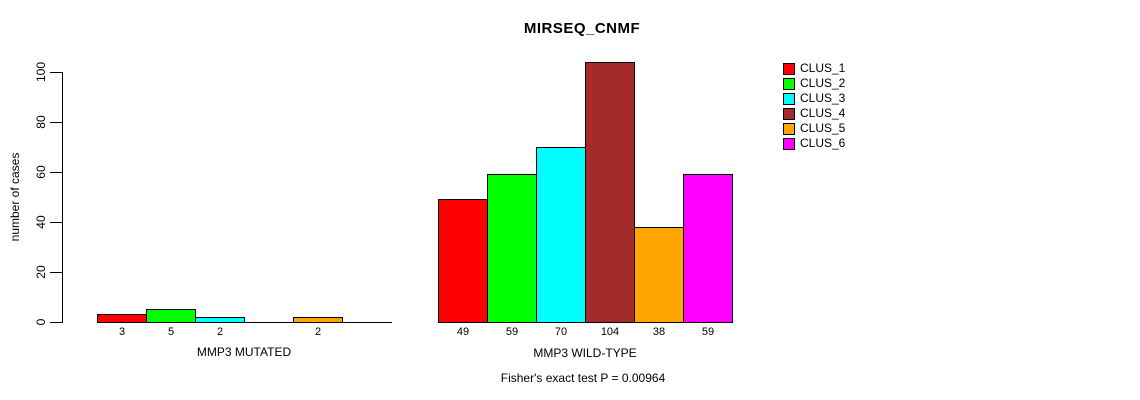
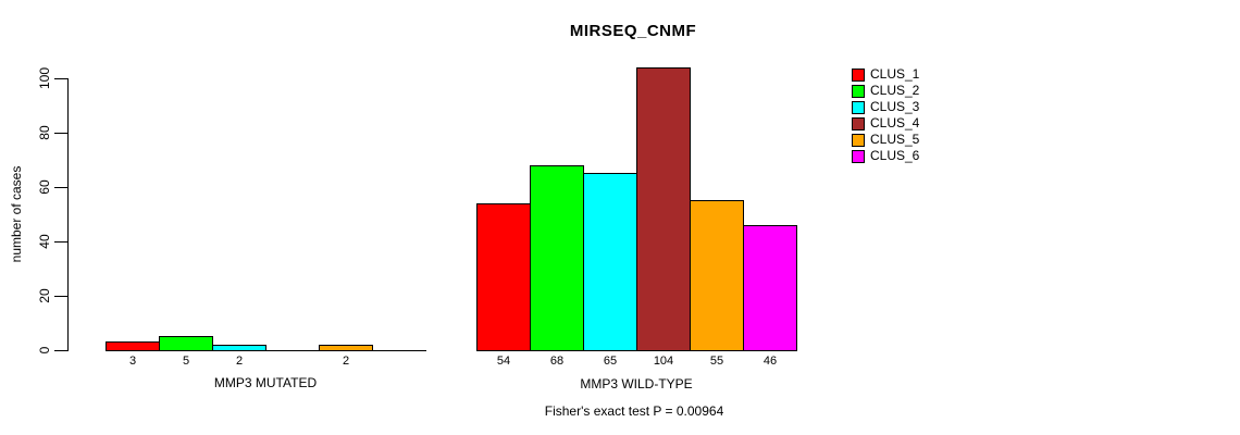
CLUS_1/MMP3 WILD-TYPE: 49 -> 54
CLUS_2/MMP3 WILD-TYPE: 59 -> 68
CLUS_3/MMP3 WILD-TYPE: 70 -> 65
CLUS_5/MMP3 WILD-TYPE: 38 -> 55
CLUS_6/MMP3 WILD-TYPE: 59 -> 46
